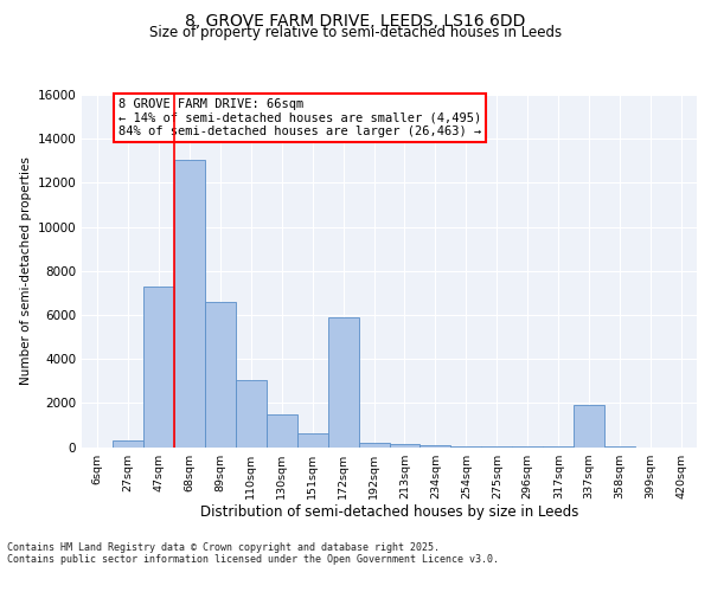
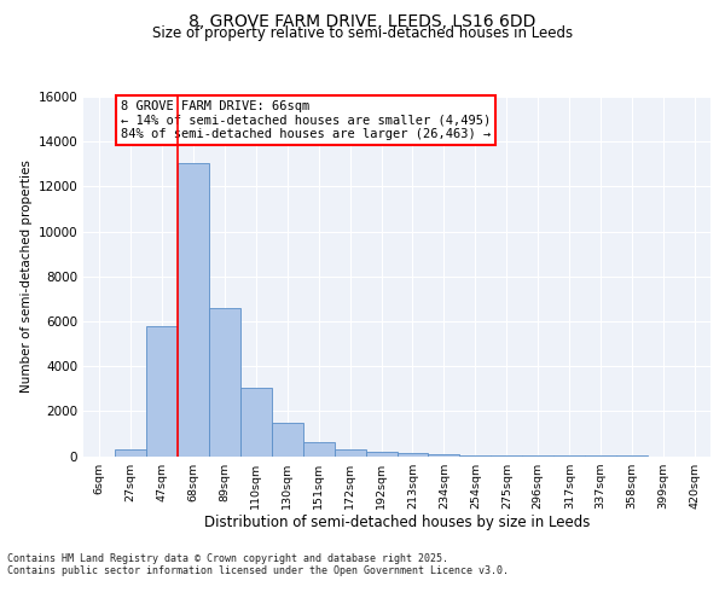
47sqm: 7300 -> 5800
172sqm: 5900 -> 300
337sqm: 1900 -> 0
